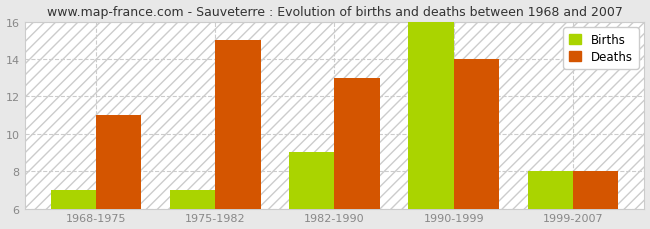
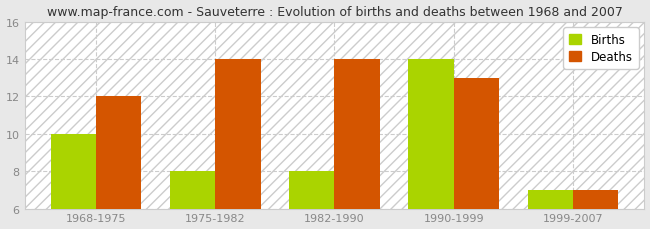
Births/1968-1975: 7 -> 10
Deaths/1968-1975: 11 -> 12
Births/1975-1982: 7 -> 8
Deaths/1975-1982: 15 -> 14
Births/1982-1990: 9 -> 8
Deaths/1982-1990: 13 -> 14
Births/1990-1999: 16 -> 14
Deaths/1990-1999: 14 -> 13
Births/1999-2007: 8 -> 7
Deaths/1999-2007: 8 -> 7
